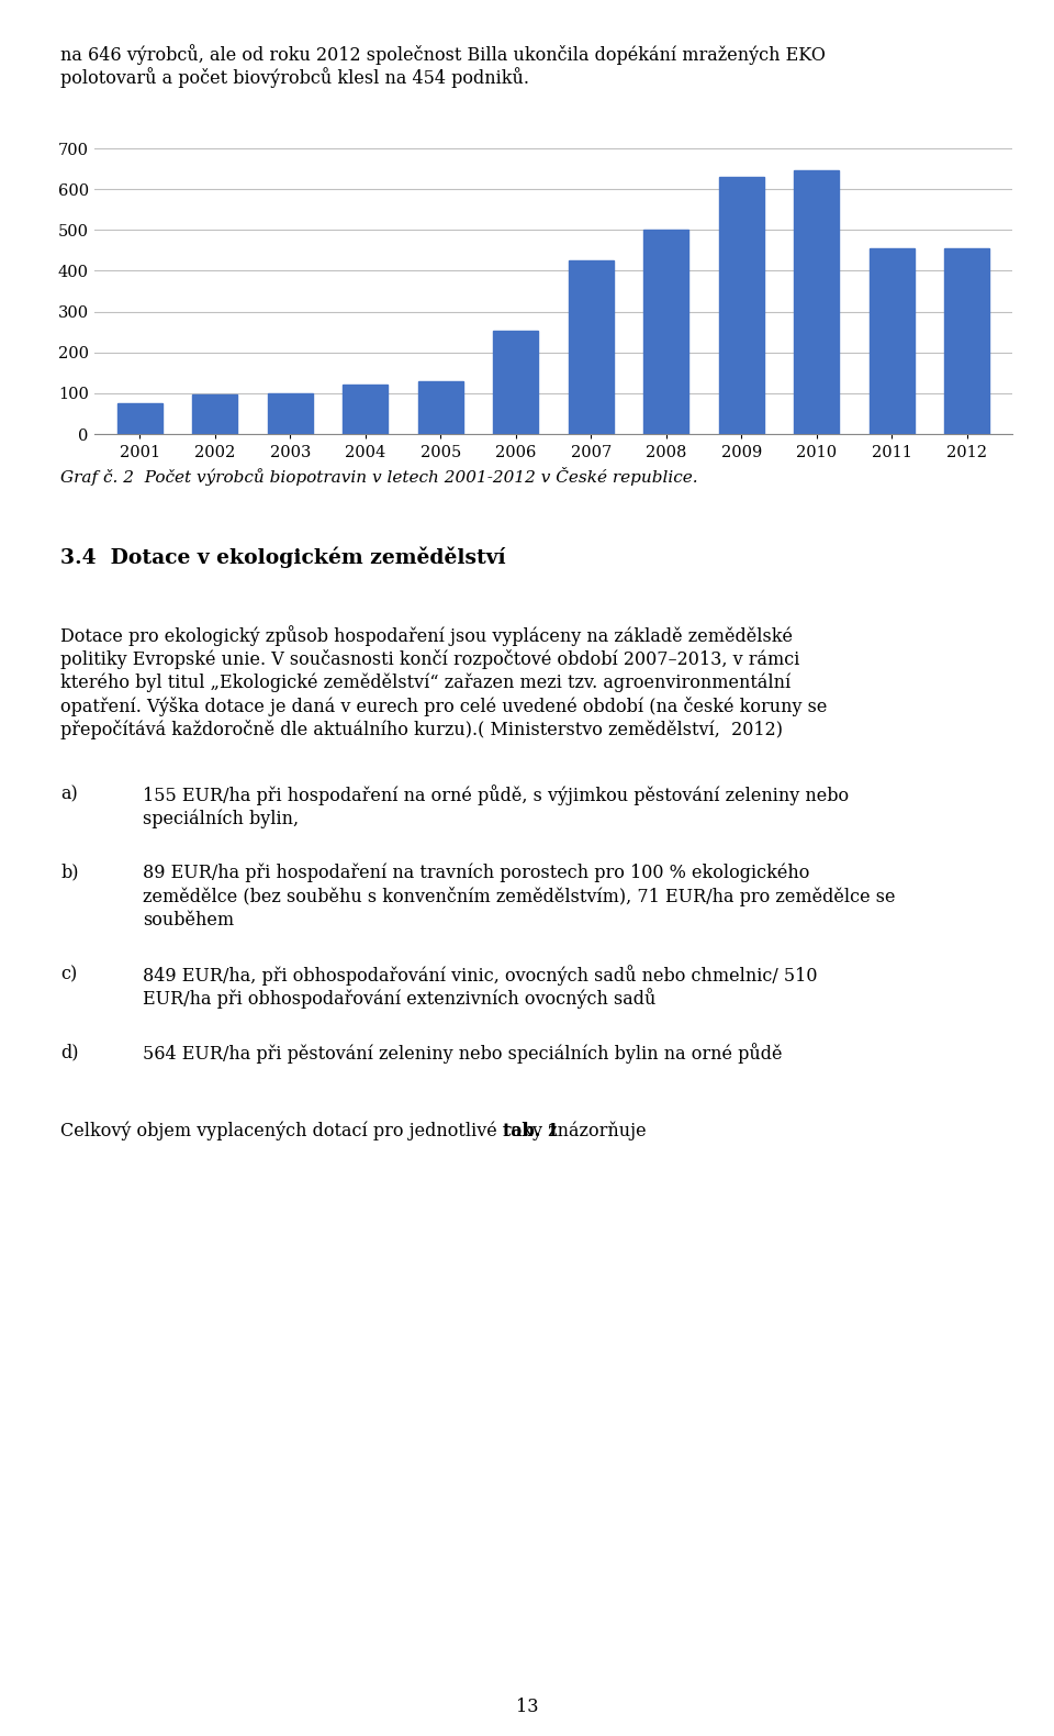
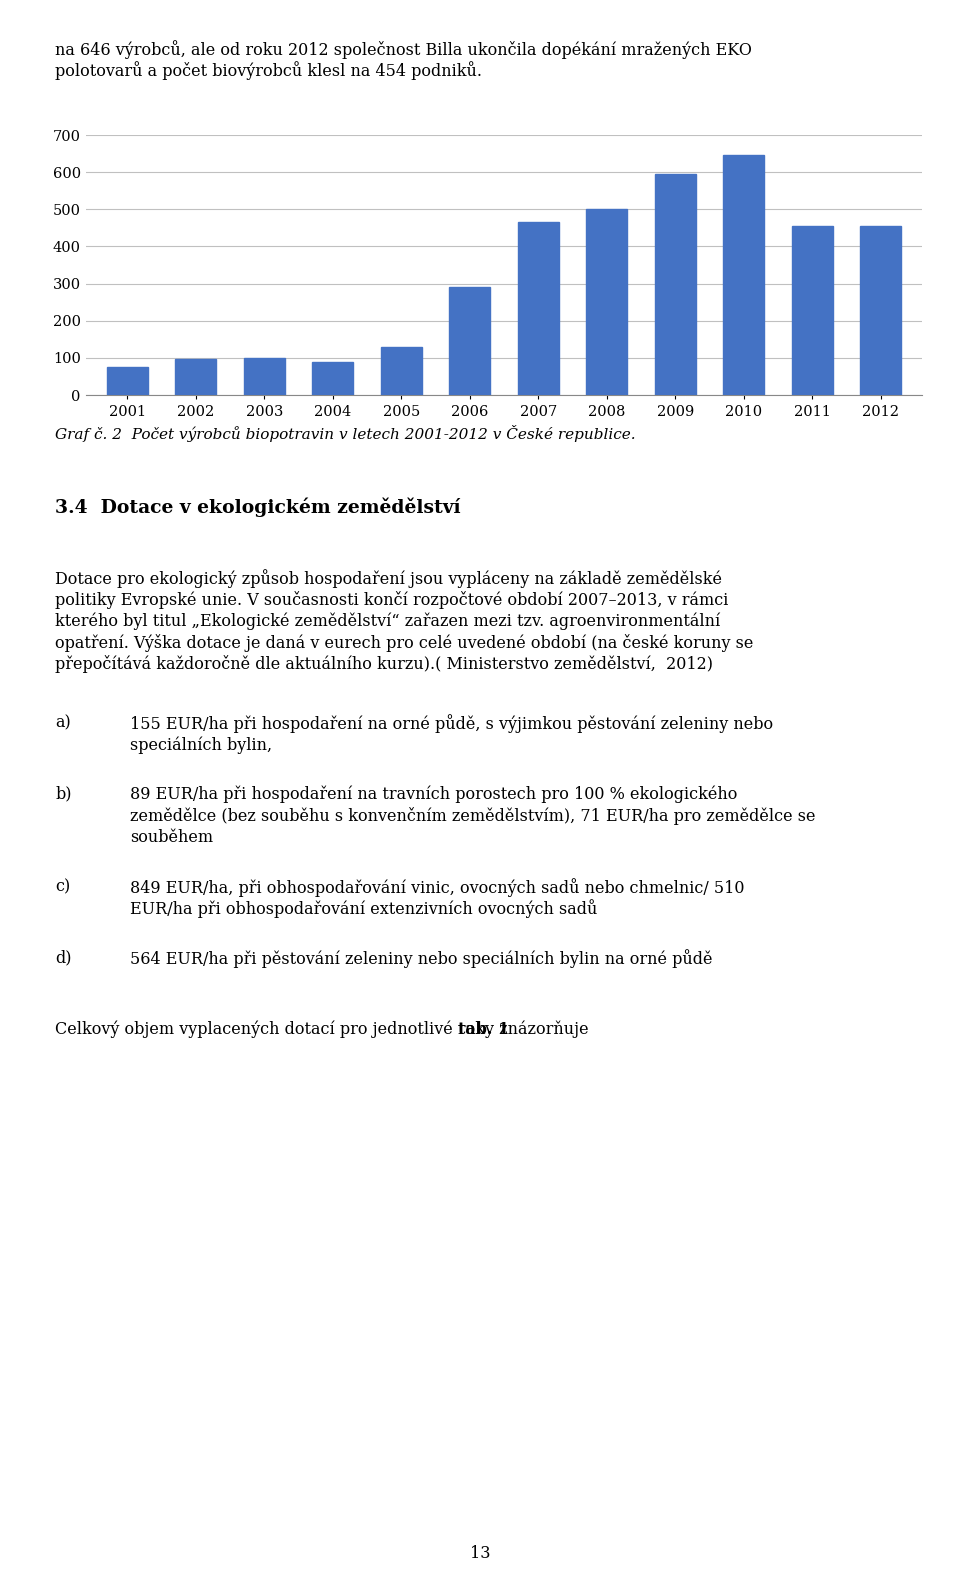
2004: 120 -> 90
2006: 252 -> 290
2007: 425 -> 465
2009: 630 -> 595
